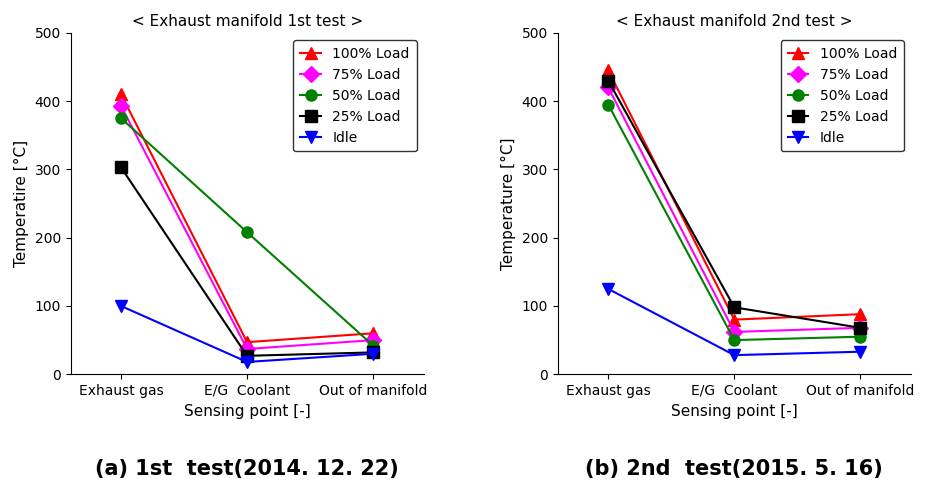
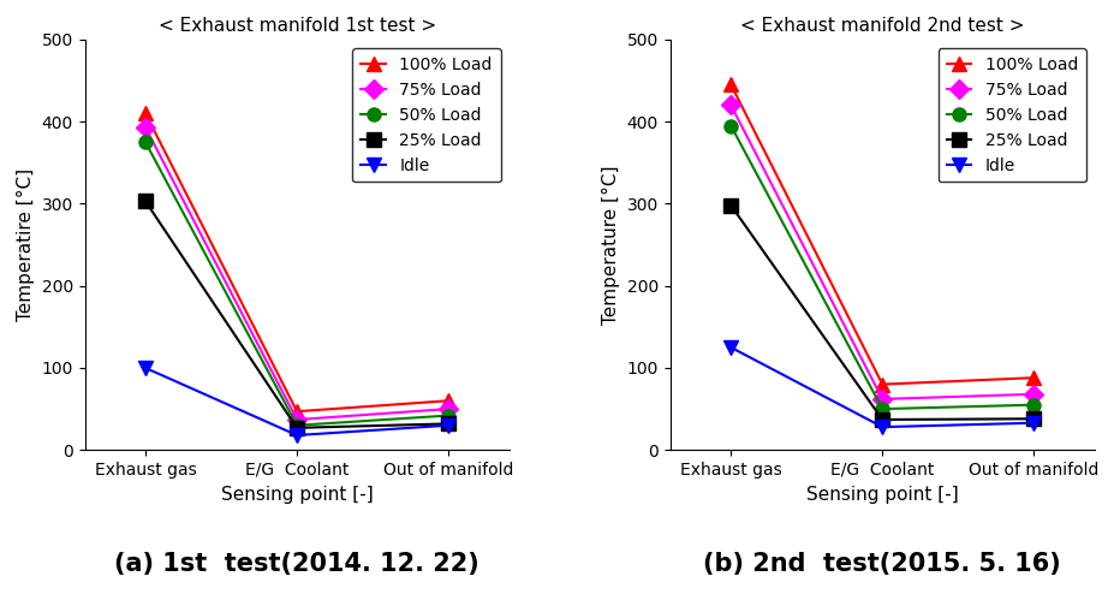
< Exhaust manifold 1st test >/50% Load/E/G Coolant: 208 -> 30
< Exhaust manifold 2nd test >/25% Load/Exhaust gas: 430 -> 298
< Exhaust manifold 2nd test >/25% Load/E/G Coolant: 98 -> 37
< Exhaust manifold 2nd test >/25% Load/Out of manifold: 68 -> 38
